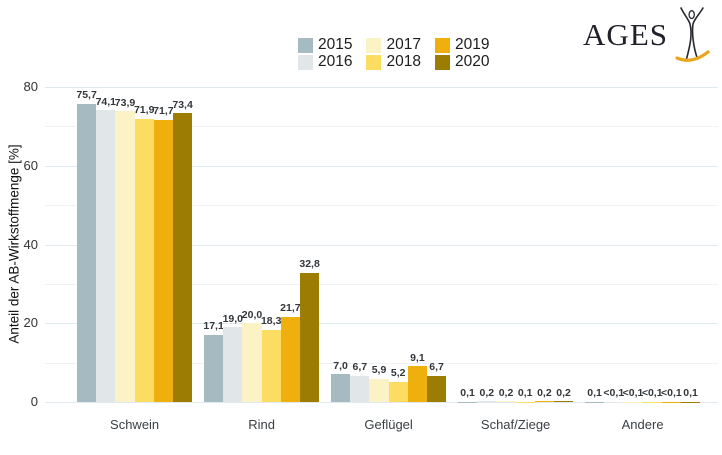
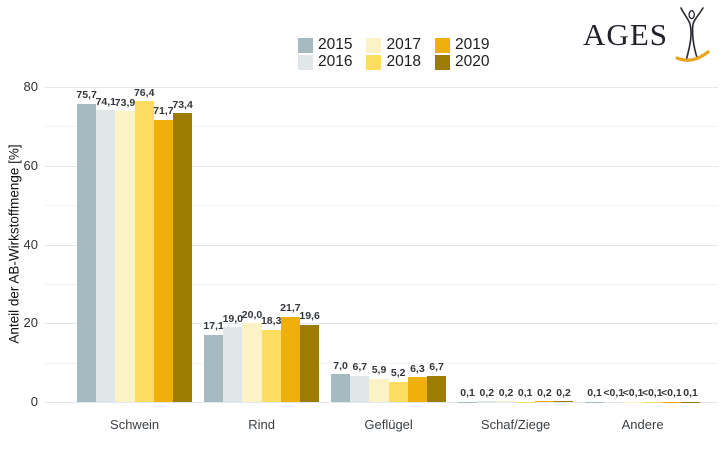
2018/Schwein: 71,9 -> 76,4
2020/Rind: 32,8 -> 19,6
2019/Geflügel: 9,1 -> 6,3
